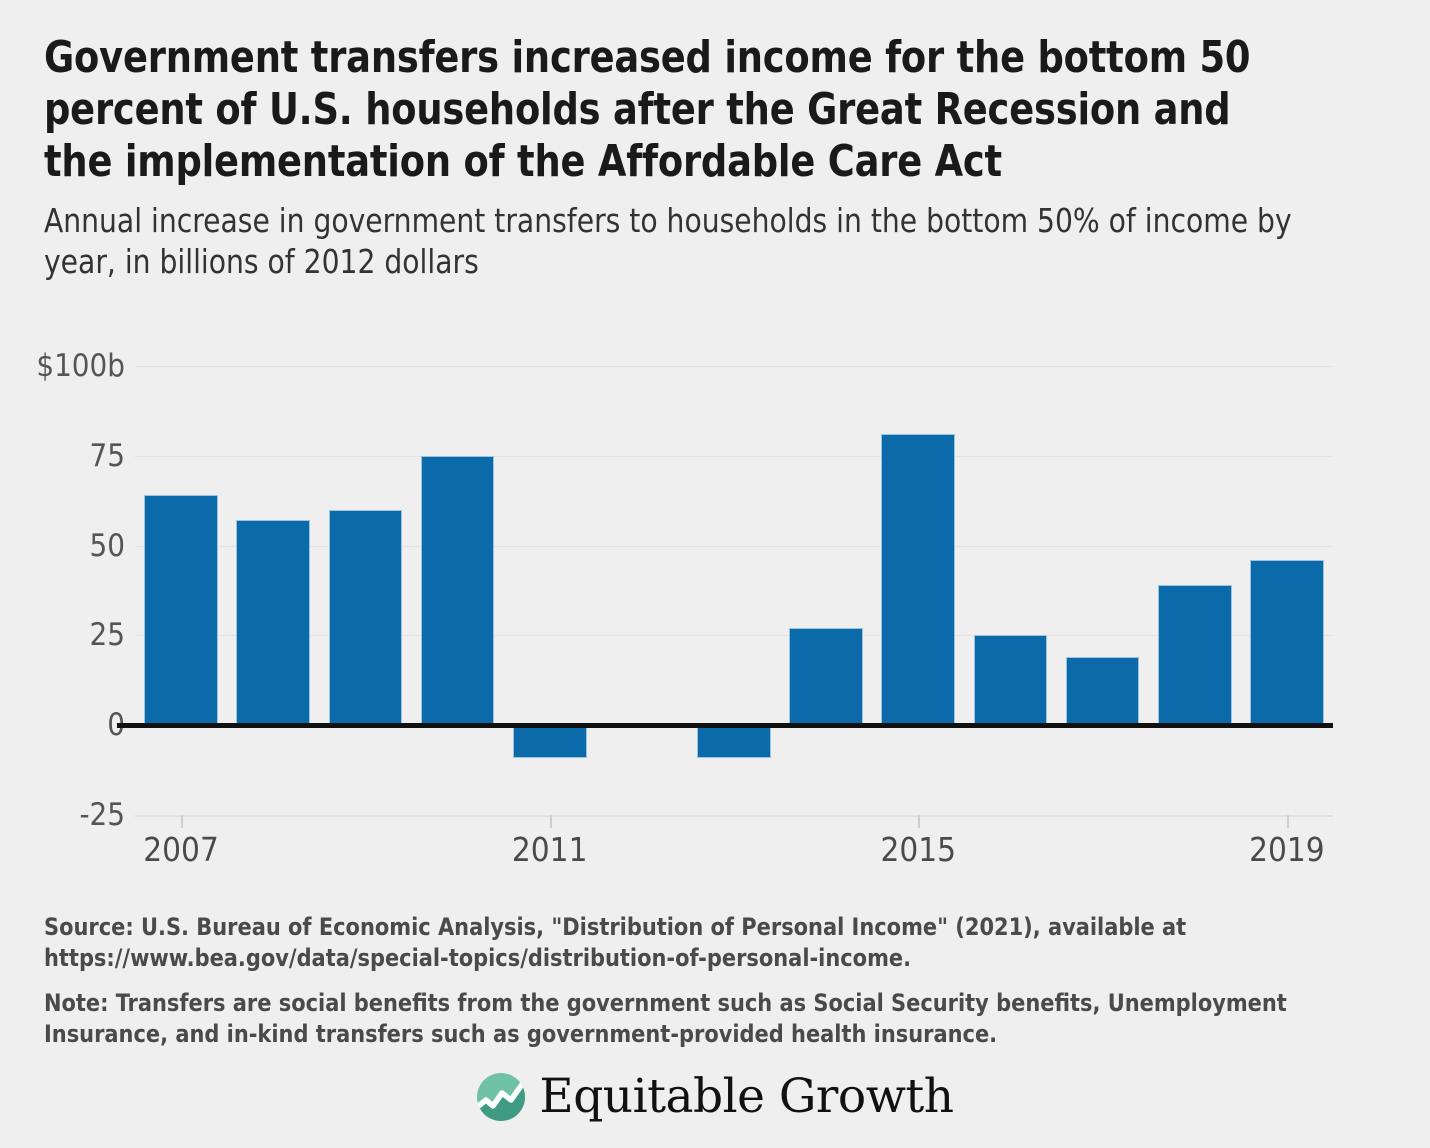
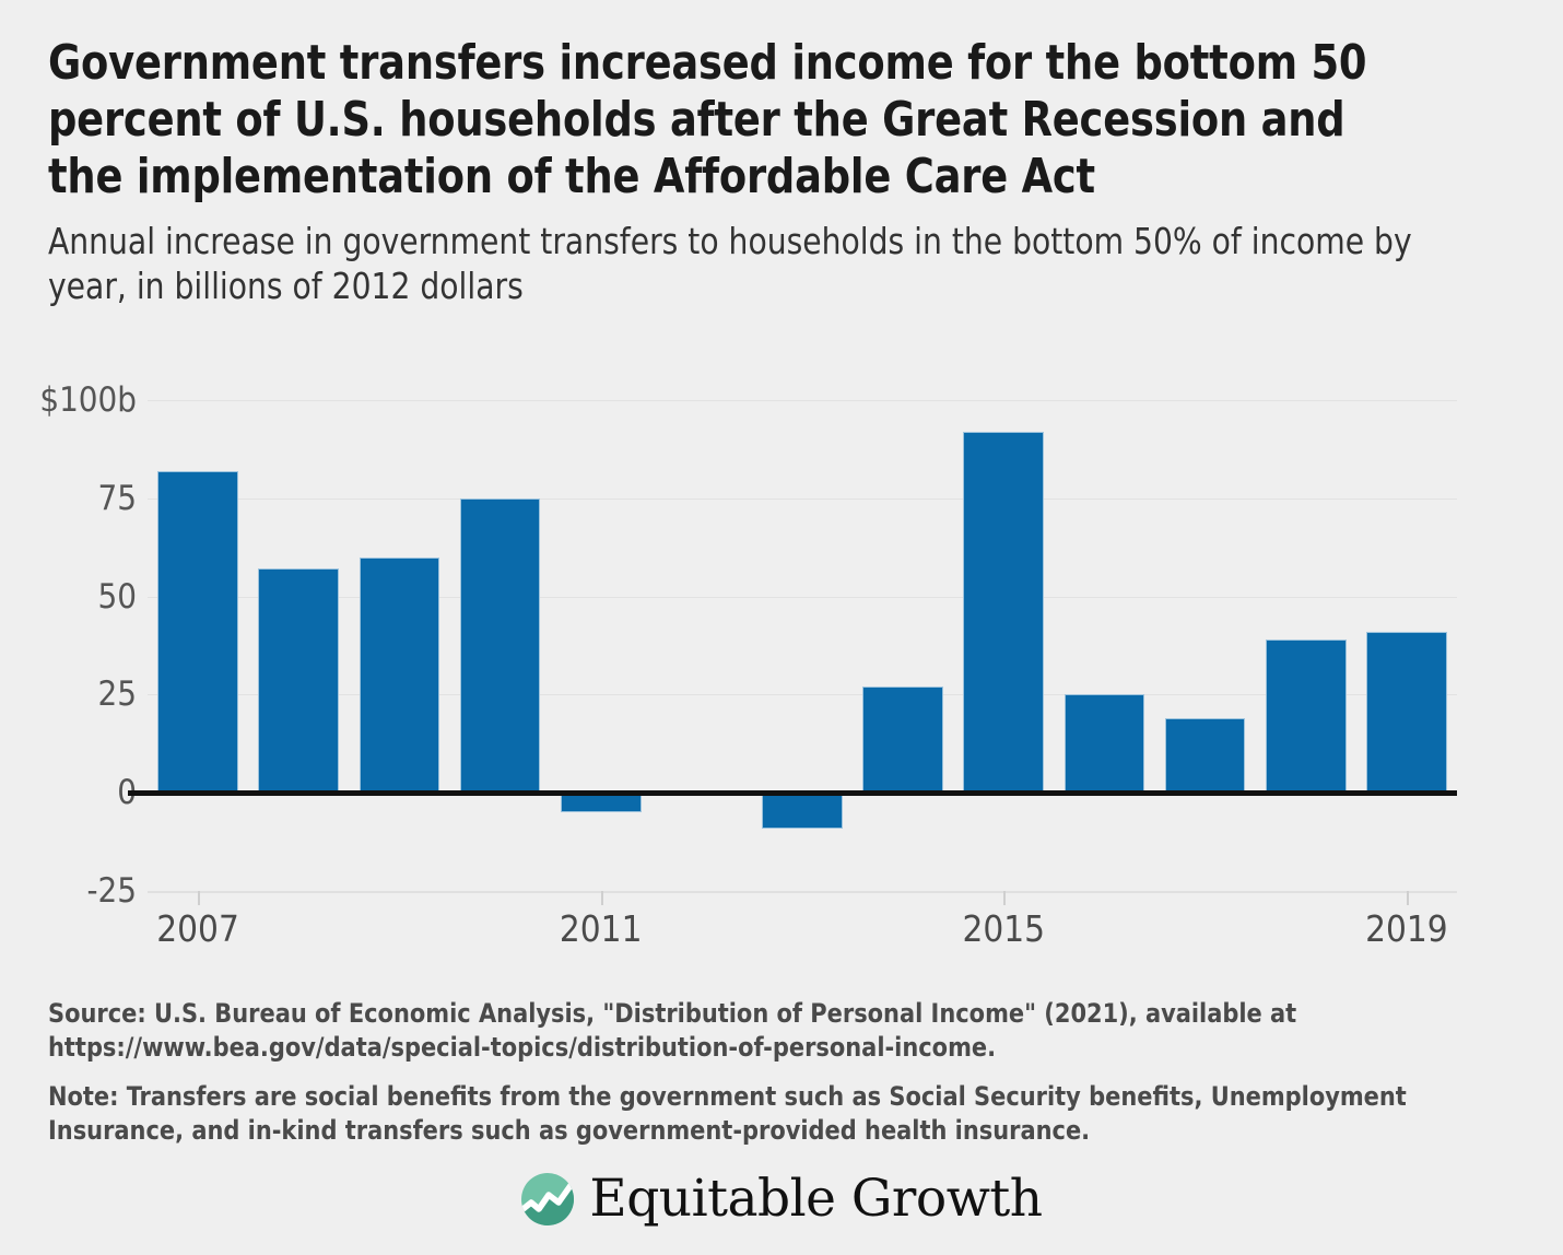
2007: $64b -> $82b
2011: -$9b -> -$5b
2015: $81b -> $92b
2019: $46b -> $41b
